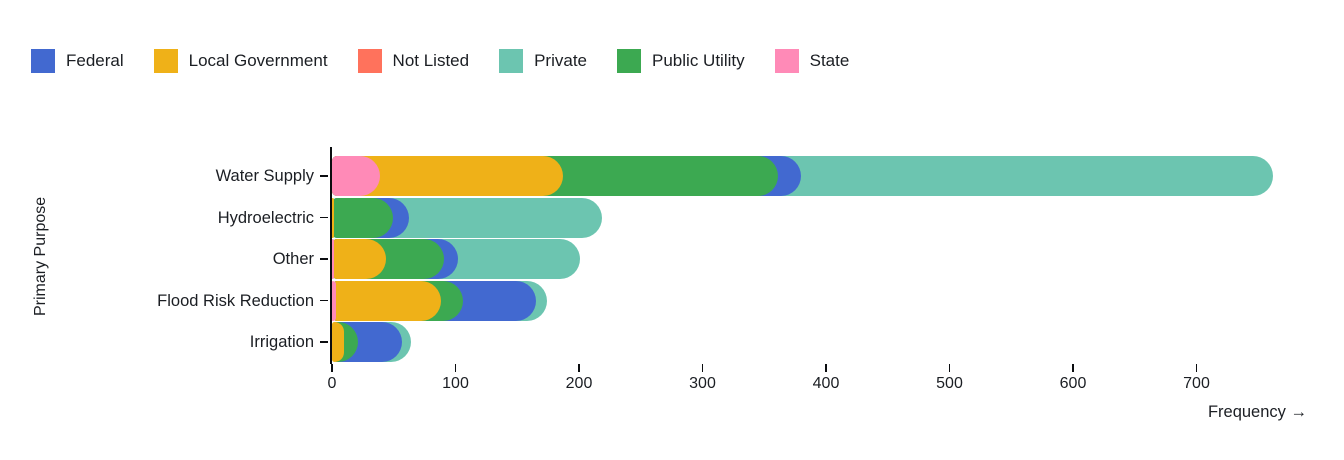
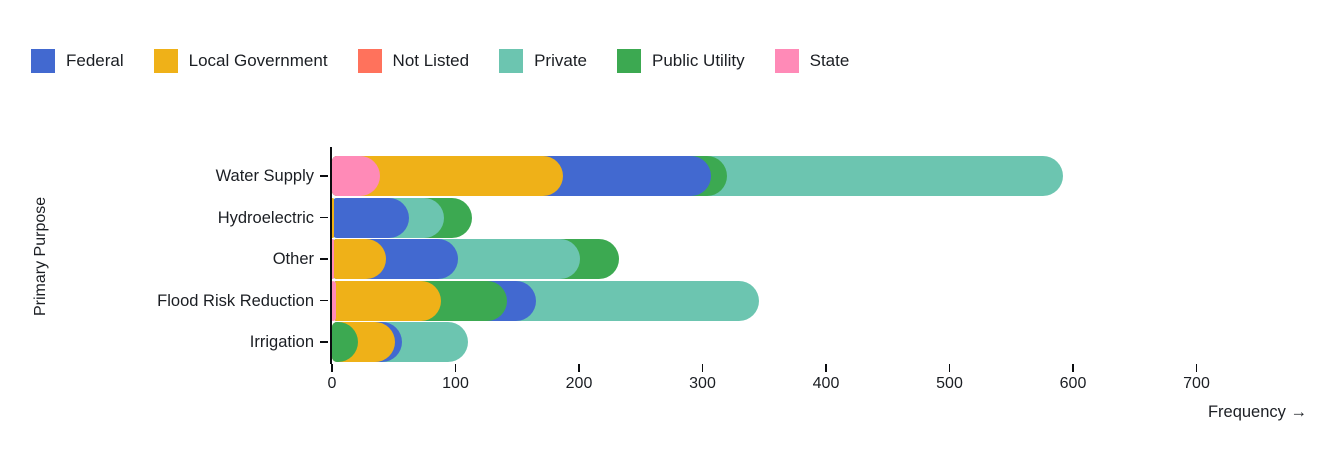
Federal/Water Supply: 380 -> 307
Private/Water Supply: 762 -> 592
Public Utility/Water Supply: 361 -> 320
Private/Hydroelectric: 219 -> 91
Public Utility/Hydroelectric: 49 -> 113
Public Utility/Other: 91 -> 232
Private/Flood Risk Reduction: 174 -> 346
Public Utility/Flood Risk Reduction: 106 -> 142
Local Government/Irrigation: 10 -> 51
Private/Irrigation: 64 -> 110
